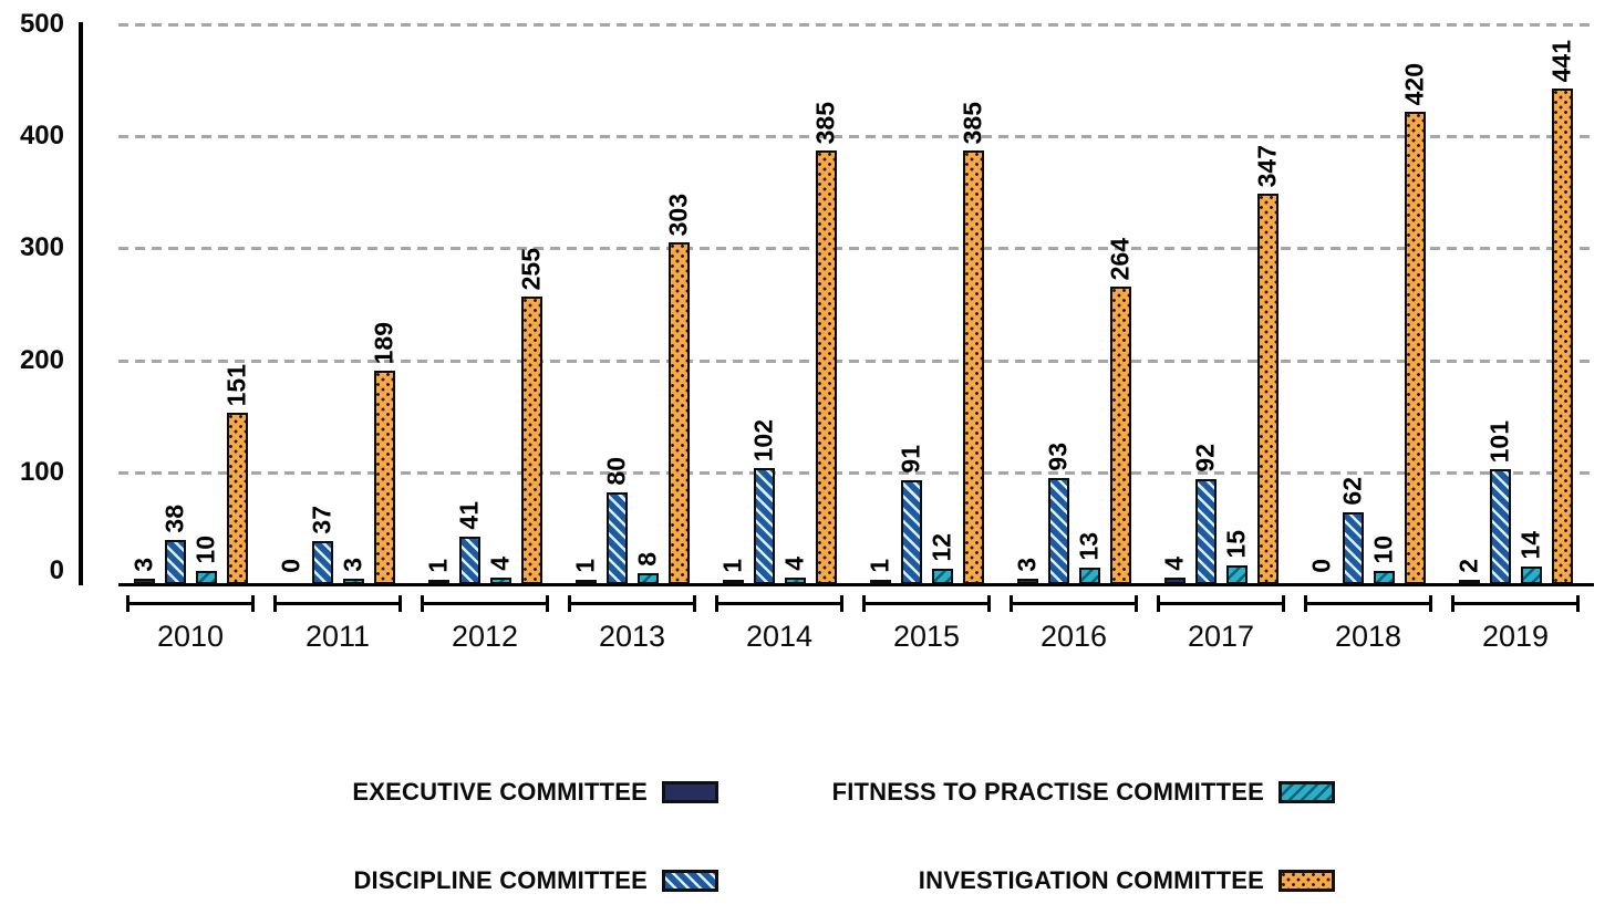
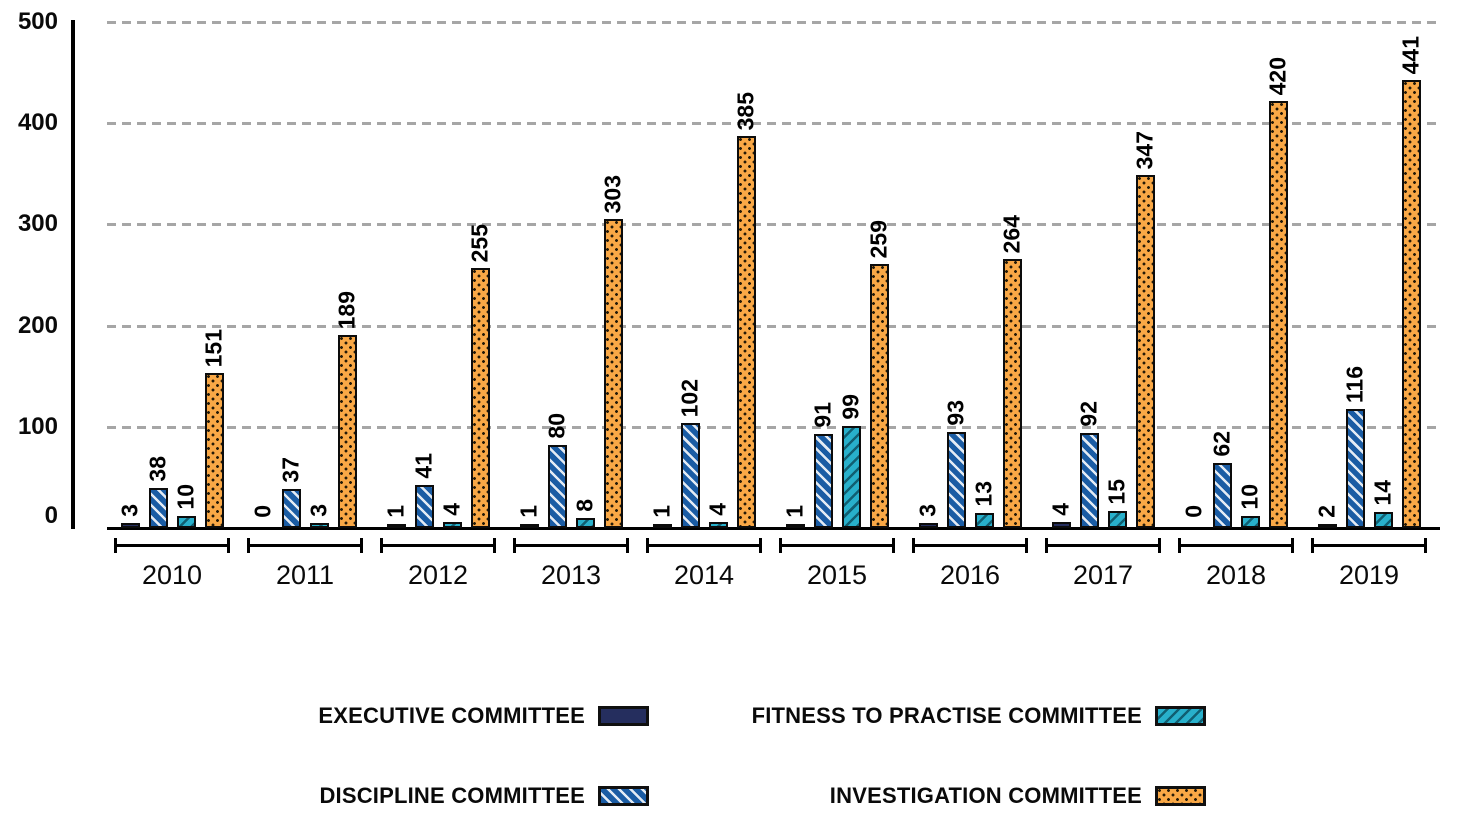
FITNESS TO PRACTISE COMMITTEE/2015: 12 -> 99
INVESTIGATION COMMITTEE/2015: 385 -> 259
DISCIPLINE COMMITTEE/2019: 101 -> 116
